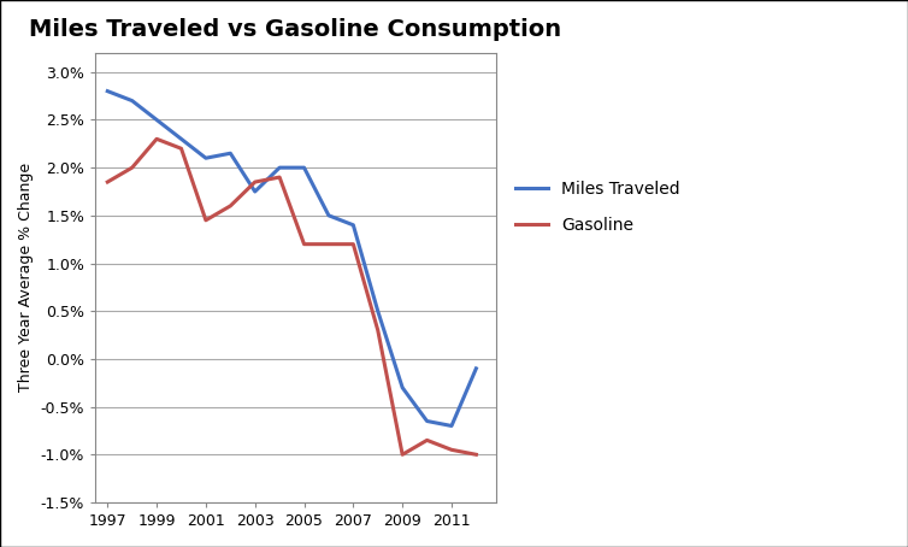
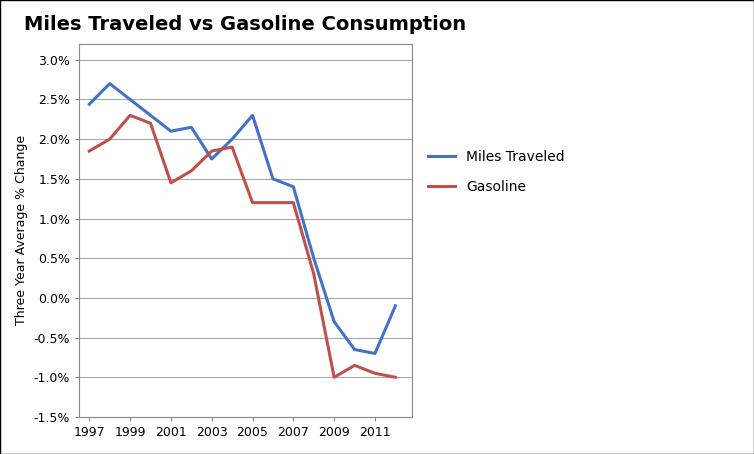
Miles Traveled/1997: 2.80% -> 2.44%
Miles Traveled/2005: 2.00% -> 2.30%
